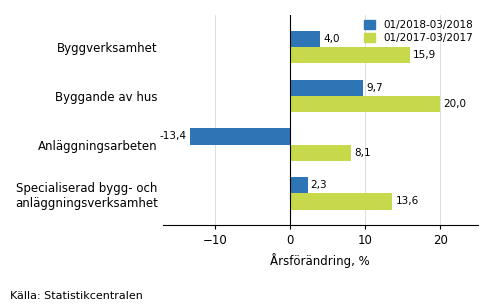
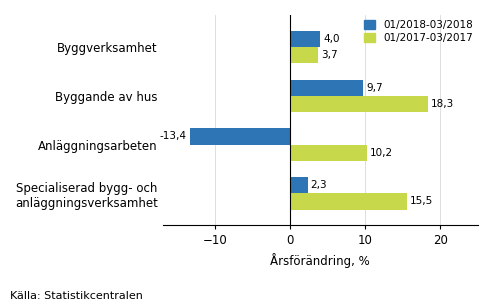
01/2017-03/2017/Byggverksamhet: 15,9 -> 3,7
01/2017-03/2017/Byggande av hus: 20,0 -> 18,3
01/2017-03/2017/Anläggningsarbeten: 8,1 -> 10,2
01/2017-03/2017/Specialiserad bygg- och anläggningsverksamhet: 13,6 -> 15,5
